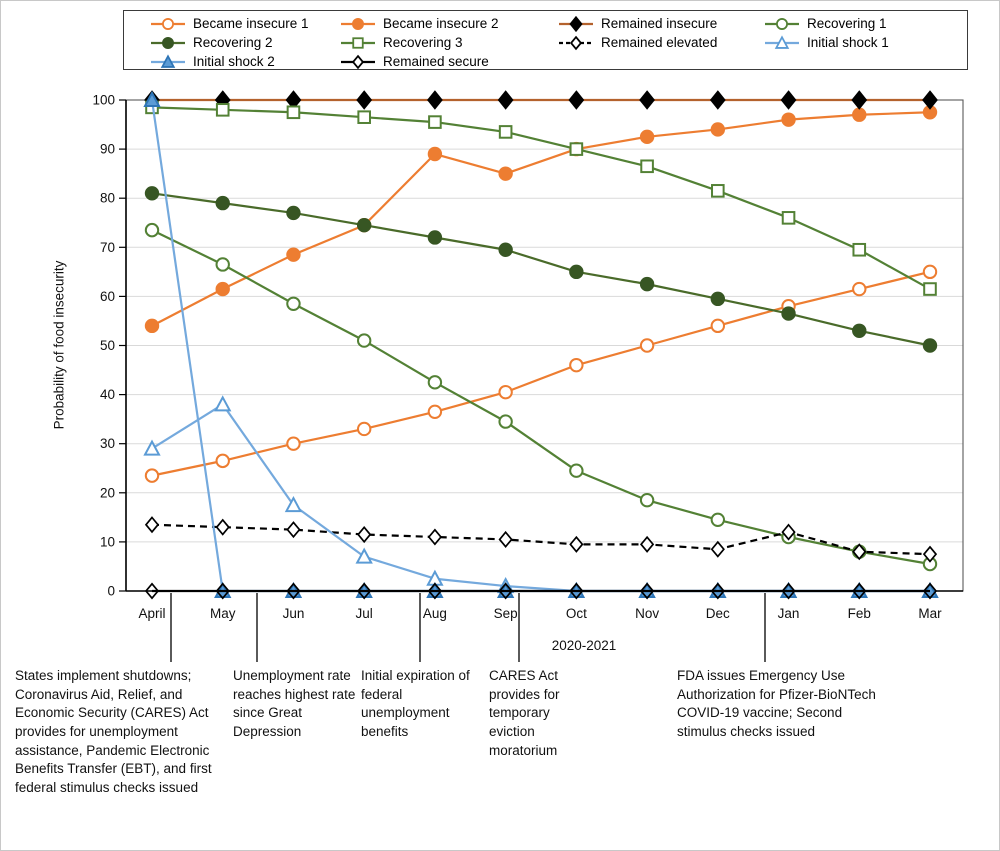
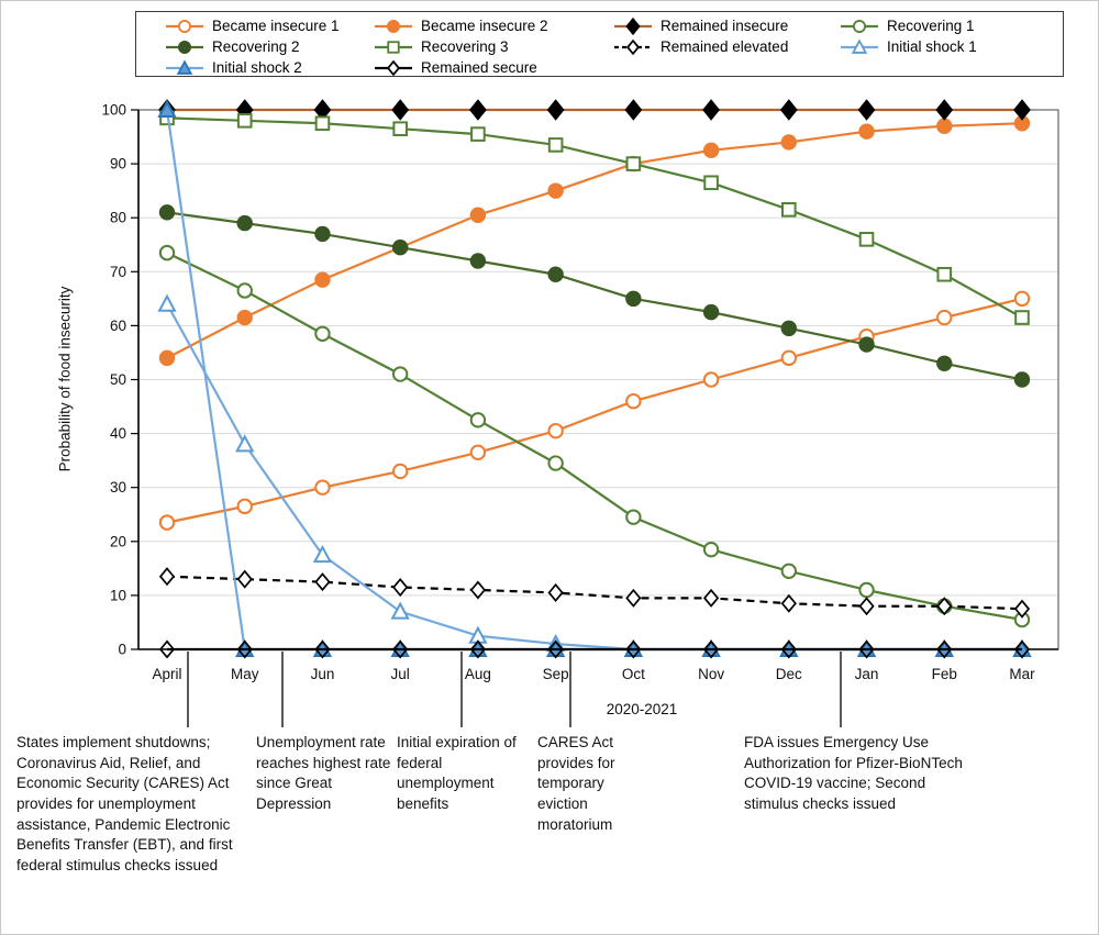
Initial shock 1/April: 29 -> 64
Became insecure 2/Aug: 89 -> 80
Remained elevated/Jan: 12 -> 8
